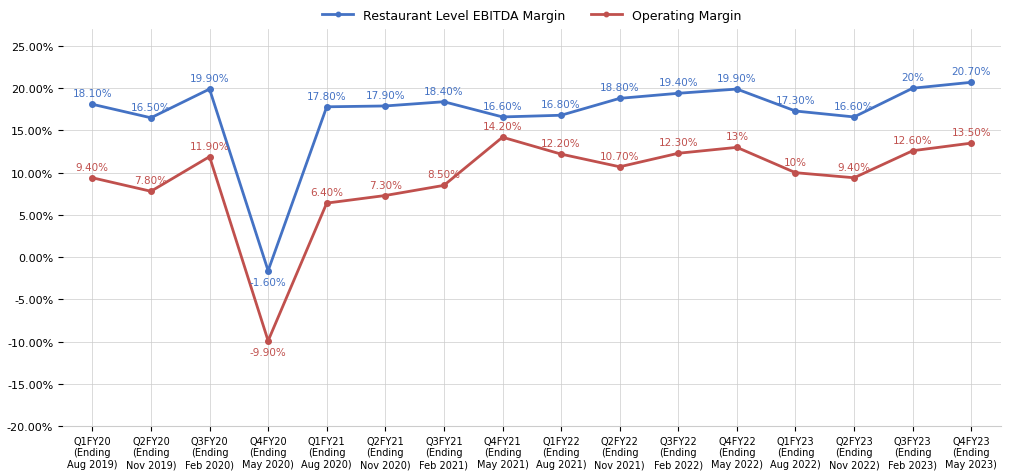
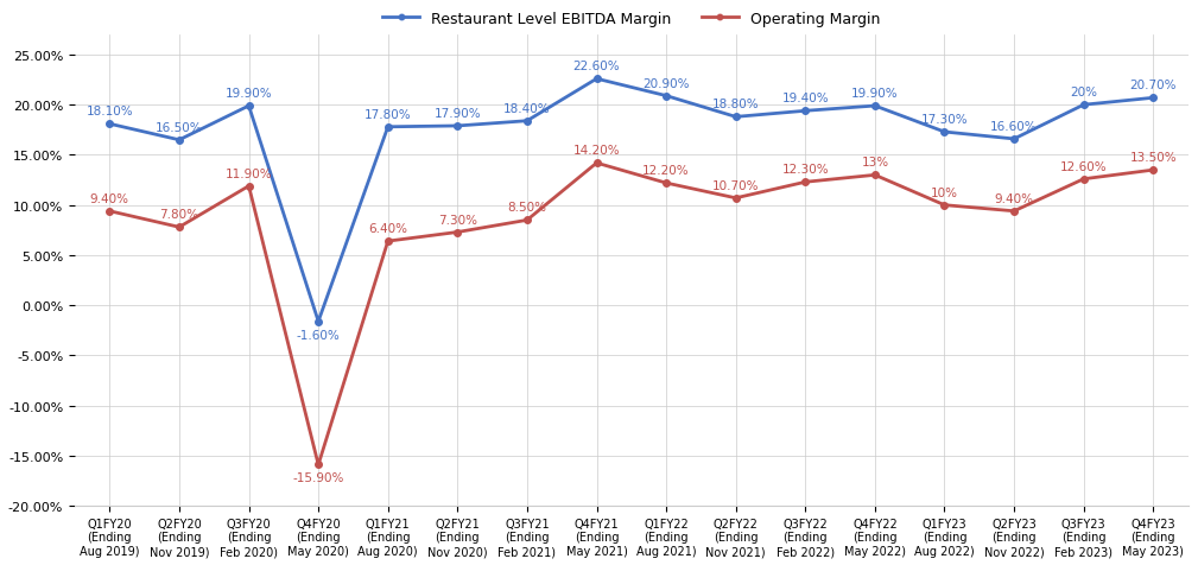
Operating Margin/Q4FY20 (Ending May 2020): -9.90% -> -15.90%
Restaurant Level EBITDA Margin/Q4FY21 (Ending May 2021): 16.60% -> 22.60%
Restaurant Level EBITDA Margin/Q1FY22 (Ending Aug 2021): 16.80% -> 20.90%
